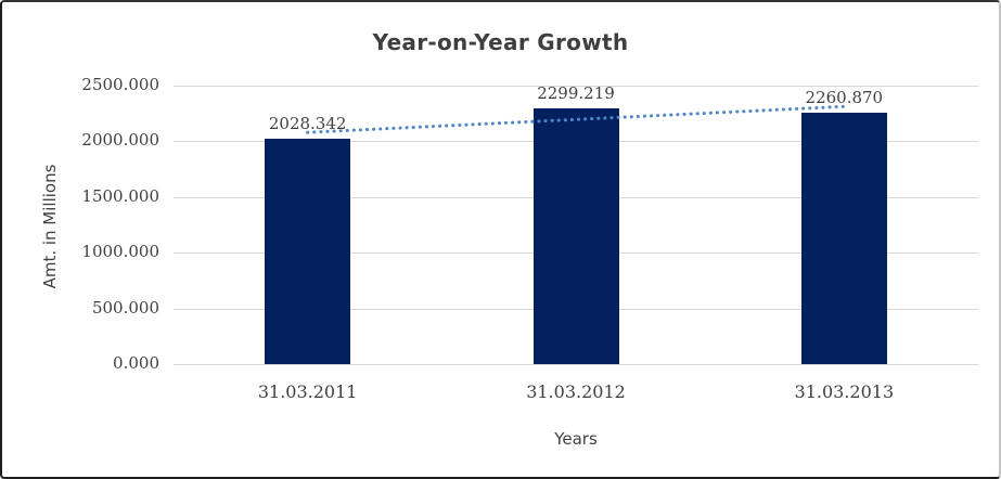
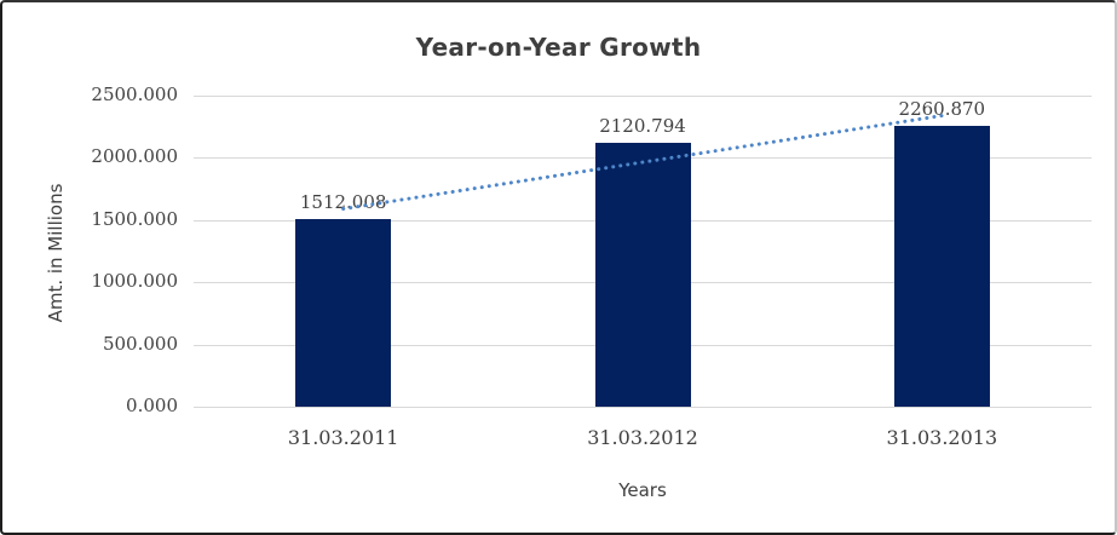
31.03.2011: 2028.342 -> 1512.008
31.03.2012: 2299.219 -> 2120.794
